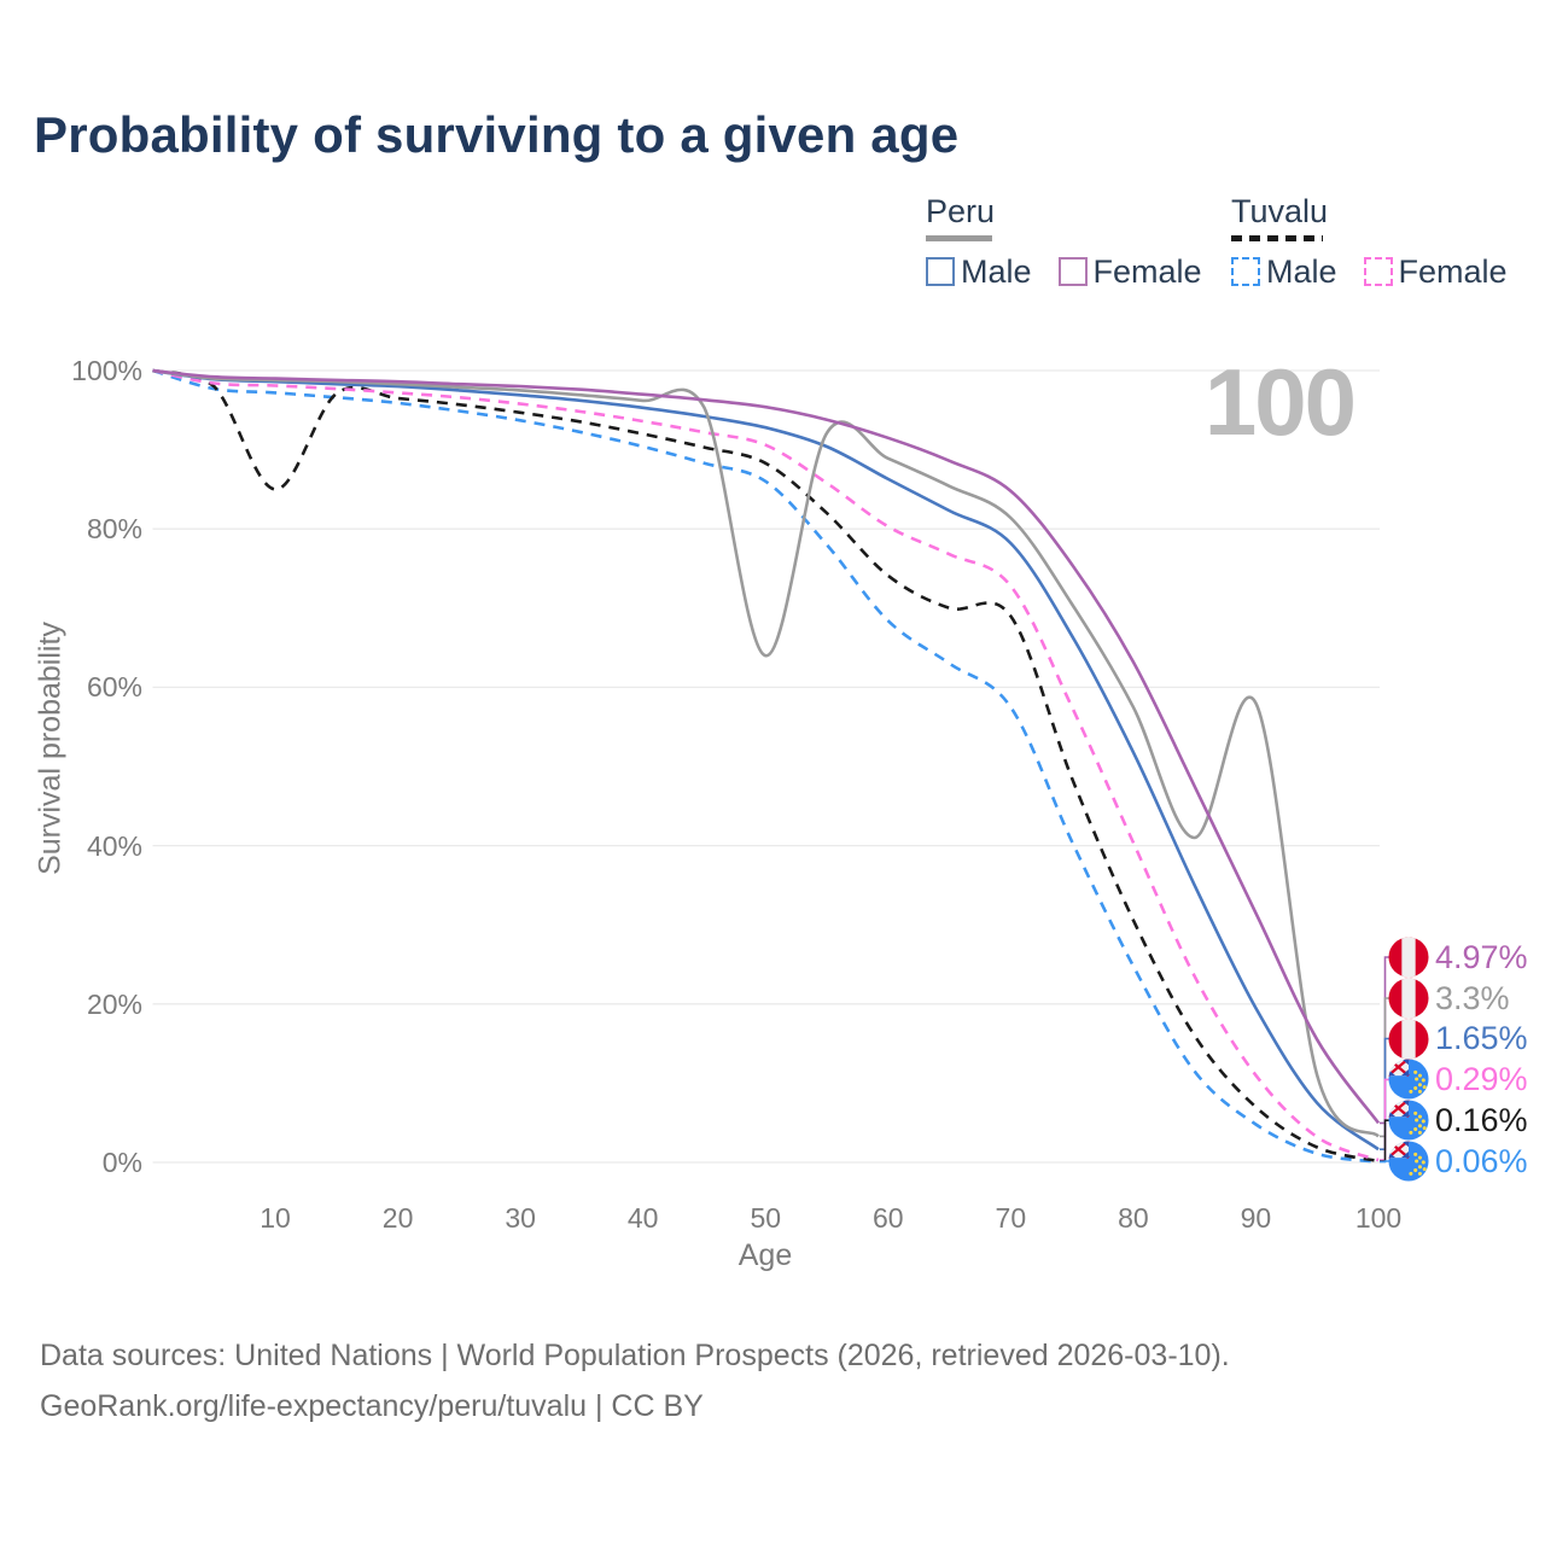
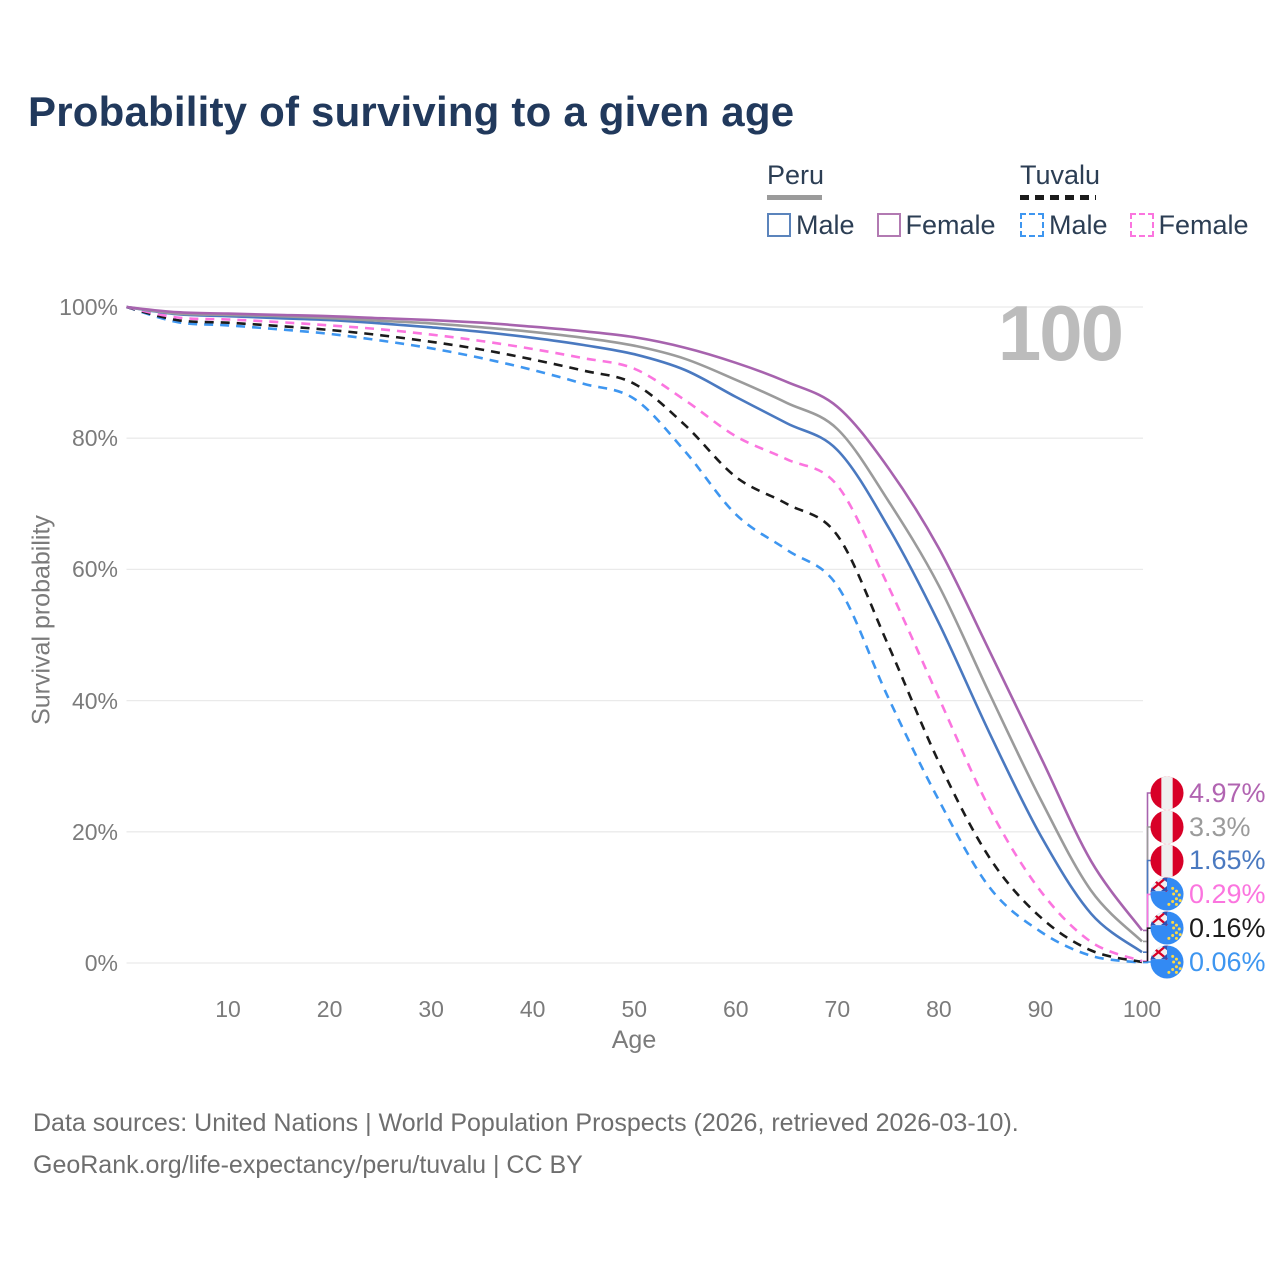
Tuvalu/10: 85% -> 98%
Peru/50: 64% -> 94%
Tuvalu/70: 69% -> 65%
Peru/90: 58% -> 25%
